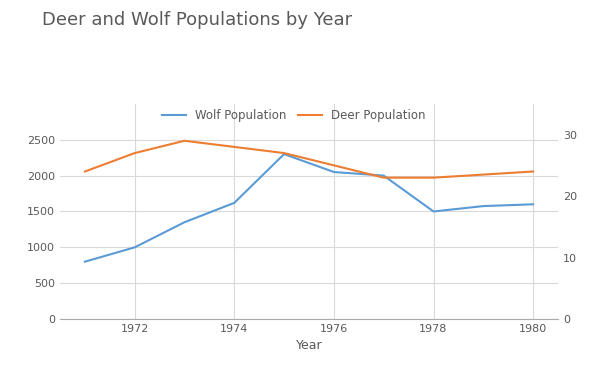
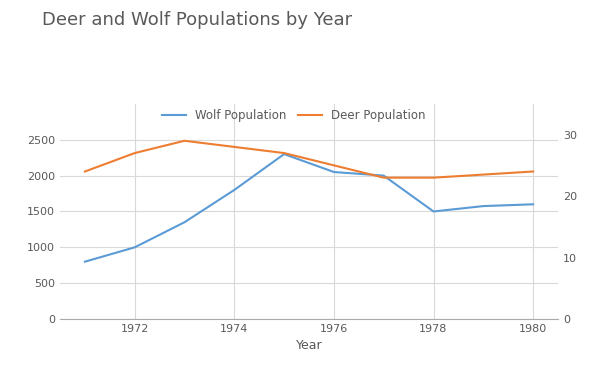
Wolf Population/1974: 1620 -> 1800
